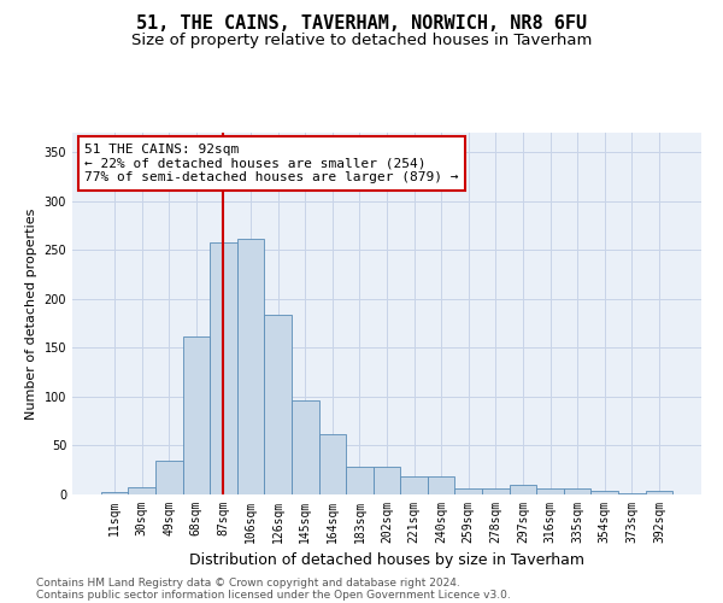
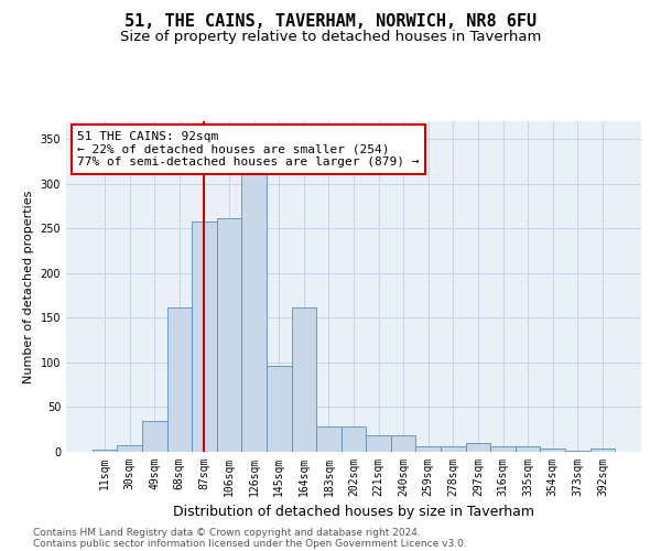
126sqm: 184 -> 312
164sqm: 62 -> 162
